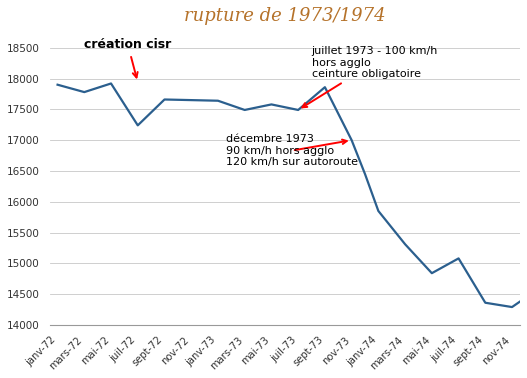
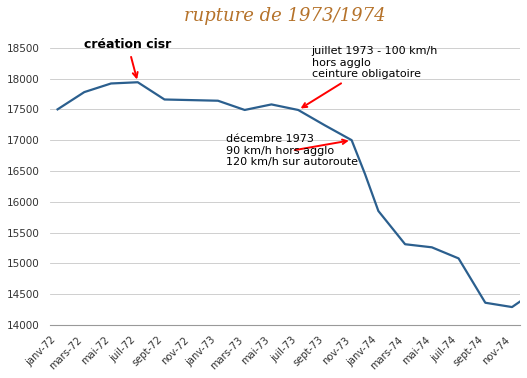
janv-72: 17900 -> 17500
juil-72: 17240 -> 17940
sept-73: 17860 -> 17240
mai-74: 14840 -> 15260
